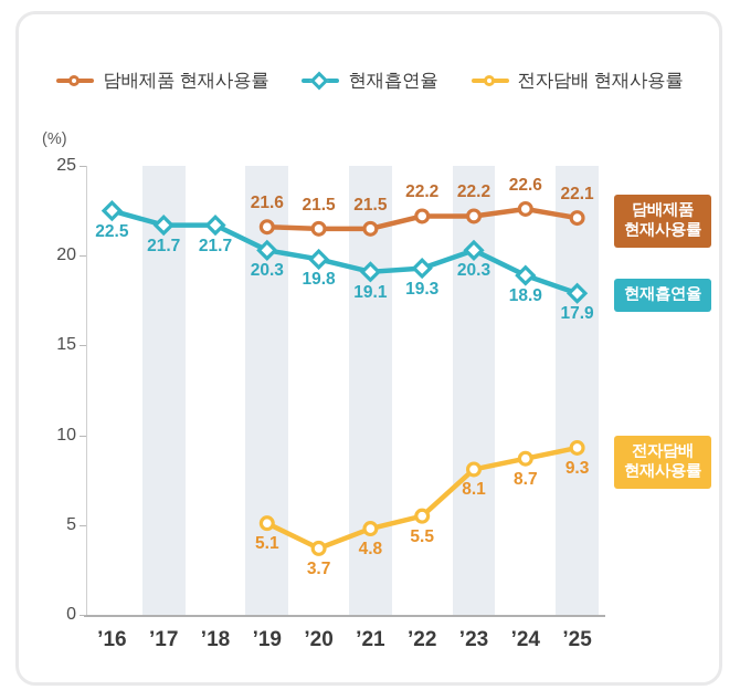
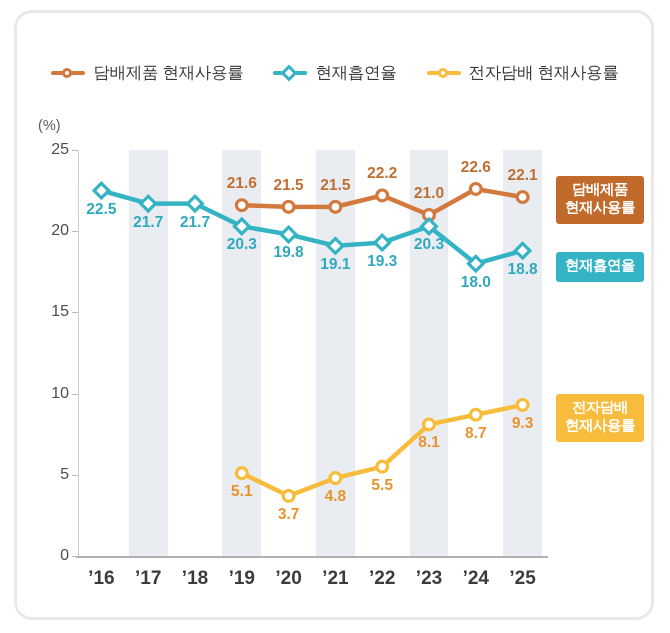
담배제품 현재사용률/’23: 22.2 -> 21.0
현재흡연율/’24: 18.9 -> 18.0
현재흡연율/’25: 17.9 -> 18.8
